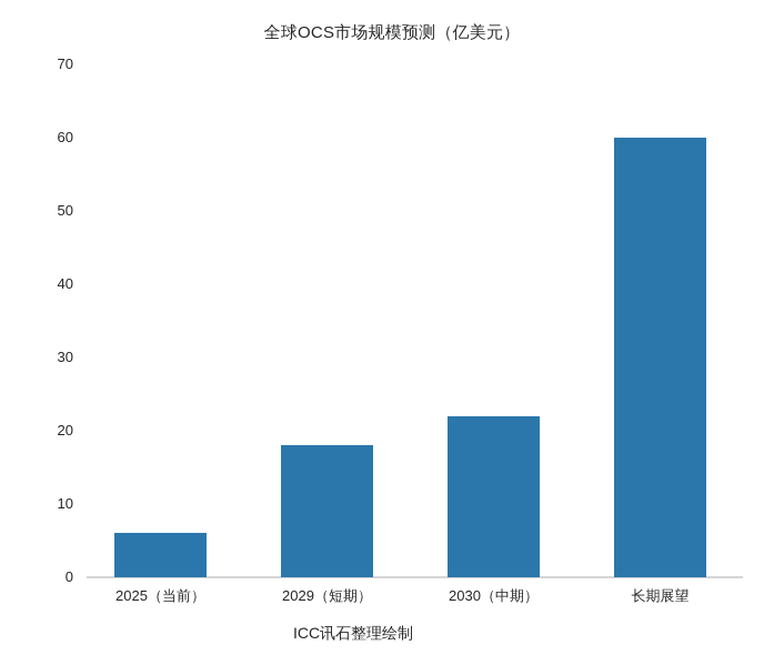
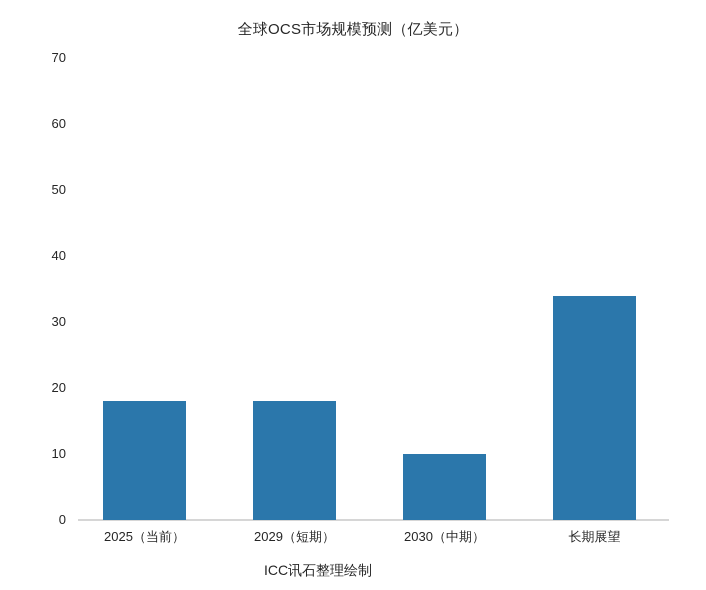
2025（当前）: 6 -> 18
2030（中期）: 22 -> 10
长期展望: 60 -> 34
